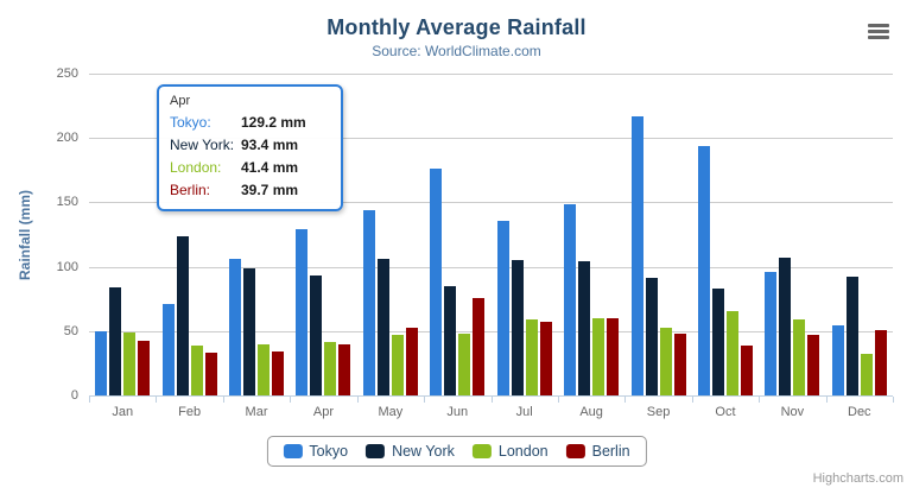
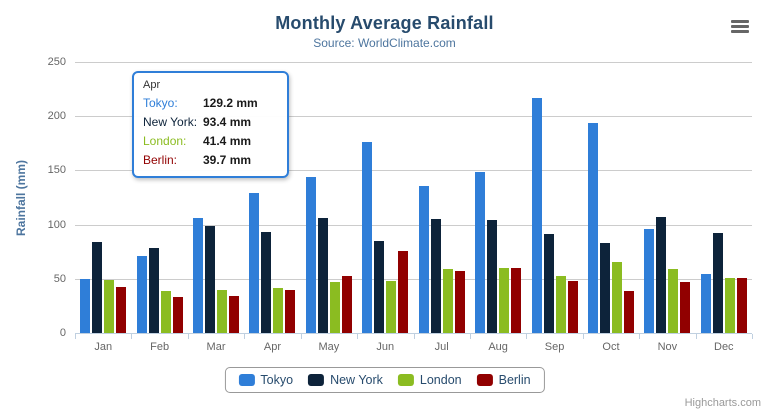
New York/Feb: 124 -> 79
London/Dec: 32 -> 51
